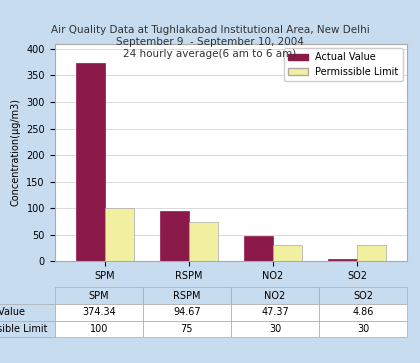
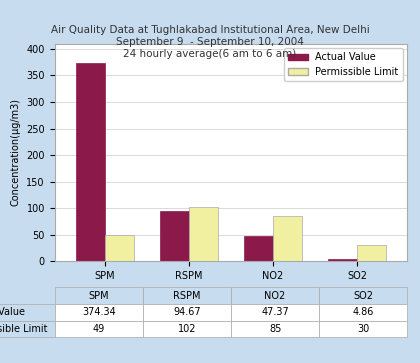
Permissible Limit/SPM: 100 -> 49
Permissible Limit/RSPM: 75 -> 102
Permissible Limit/NO2: 30 -> 85
